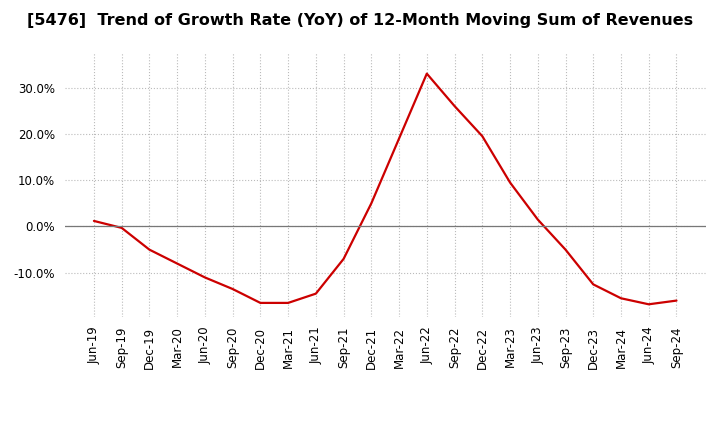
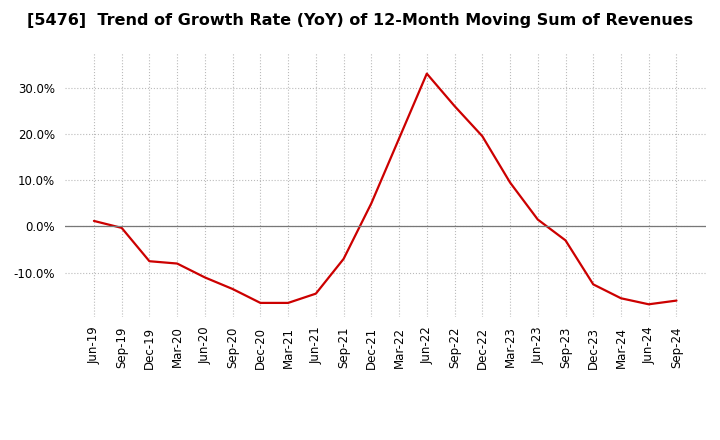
Dec-19: -5.0% -> -7.5%
Sep-23: -5.0% -> -3.0%
